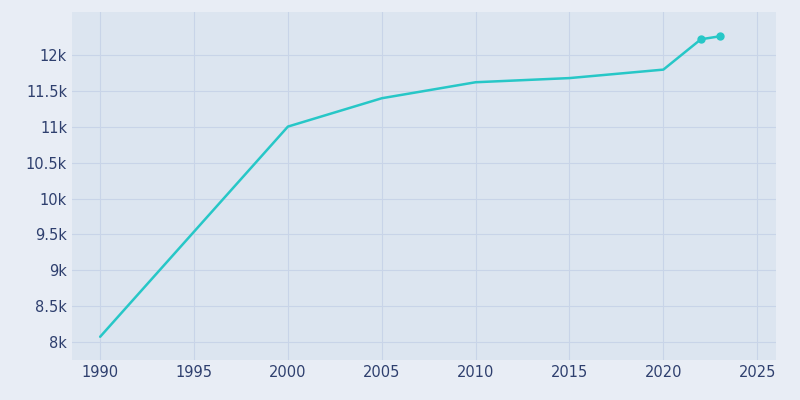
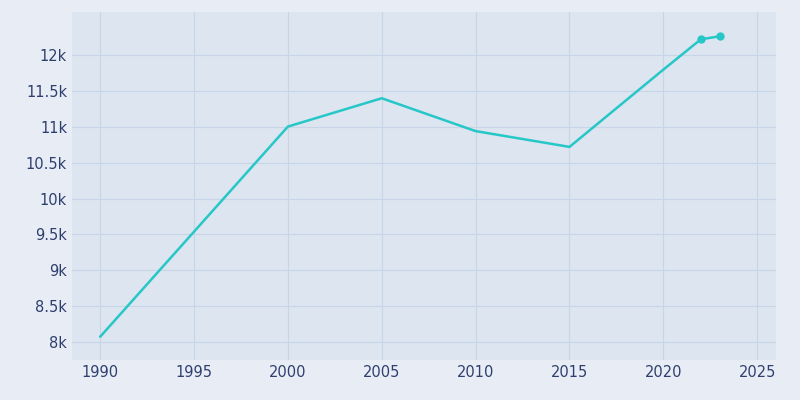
2010: 11.62k -> 10.94k
2015: 11.68k -> 10.72k
